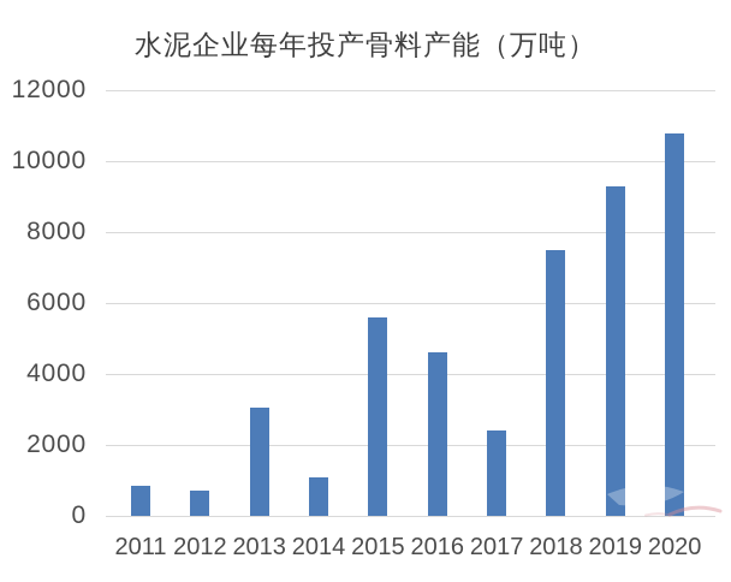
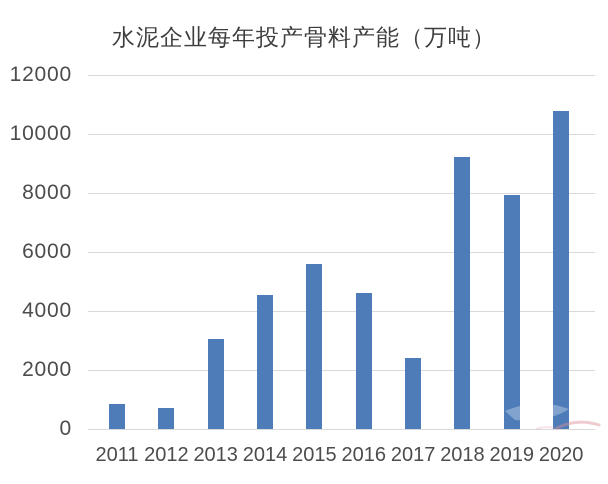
2014: 1100 -> 4600
2018: 7500 -> 9200
2019: 9300 -> 7900
